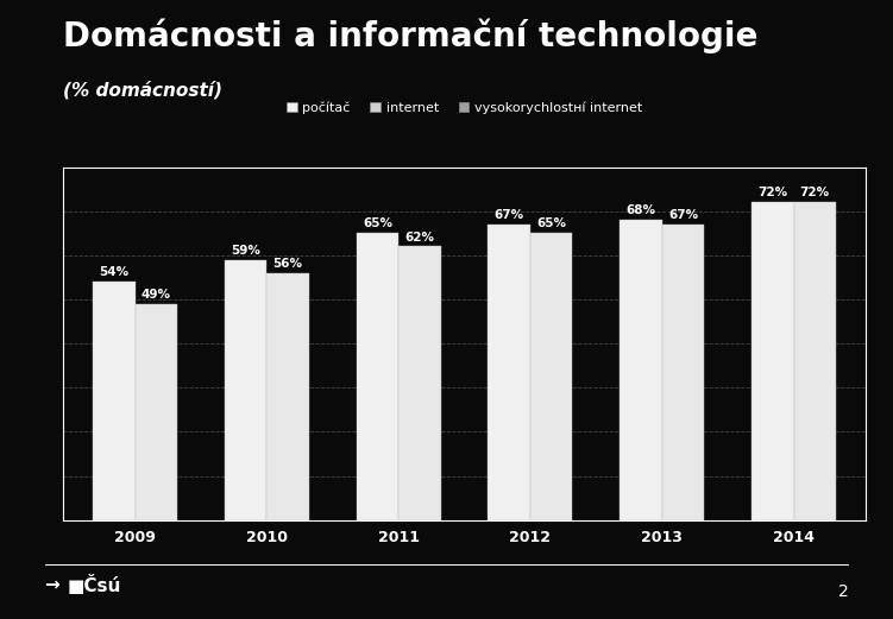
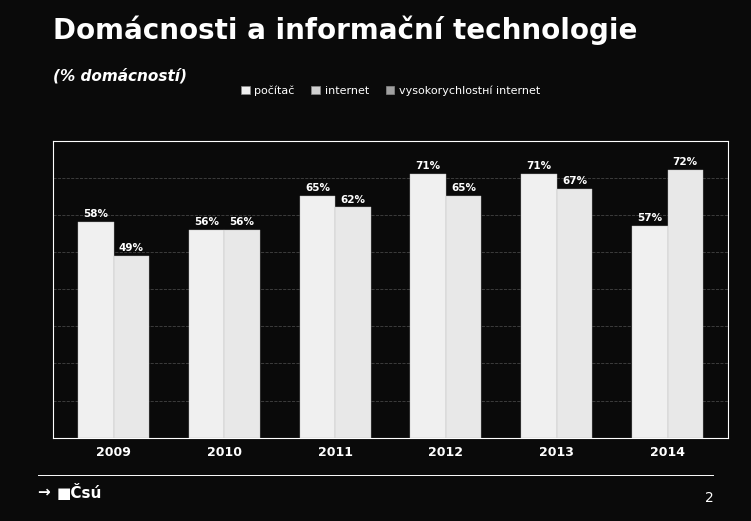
počítač/2009: 54% -> 58%
počítač/2010: 59% -> 56%
počítač/2012: 67% -> 71%
počítač/2013: 68% -> 71%
počítač/2014: 72% -> 57%
